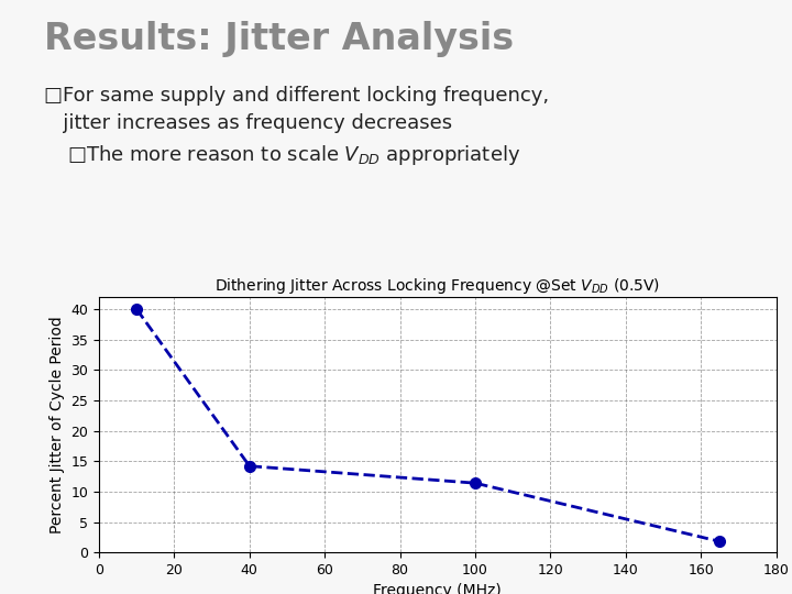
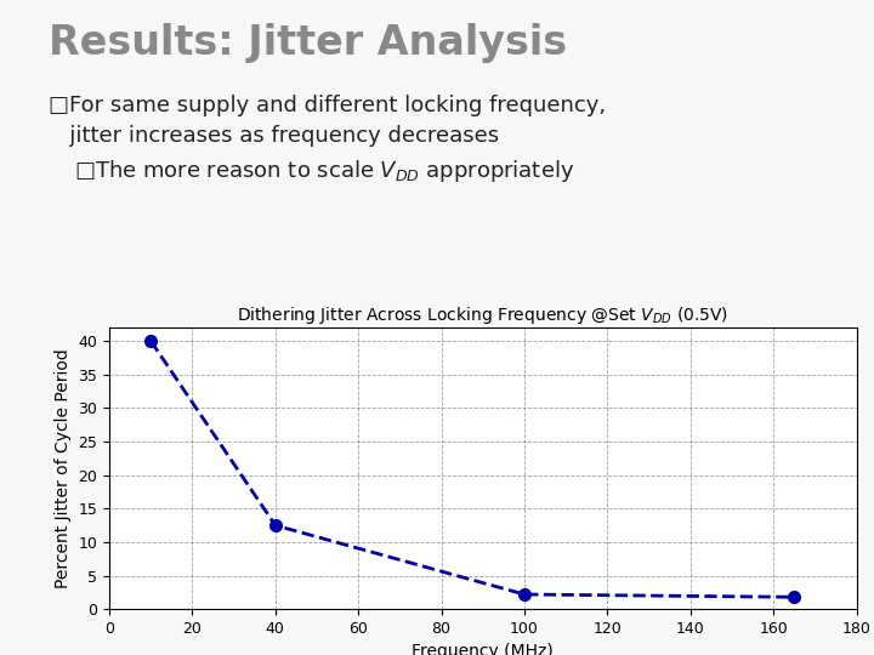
40: 14.2 -> 12.5
100: 11.4 -> 2.2
